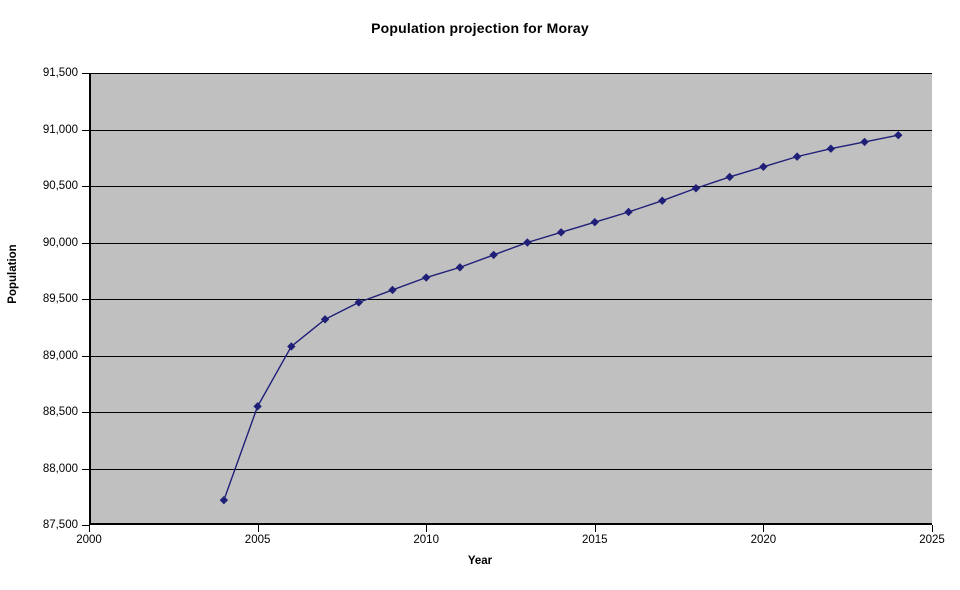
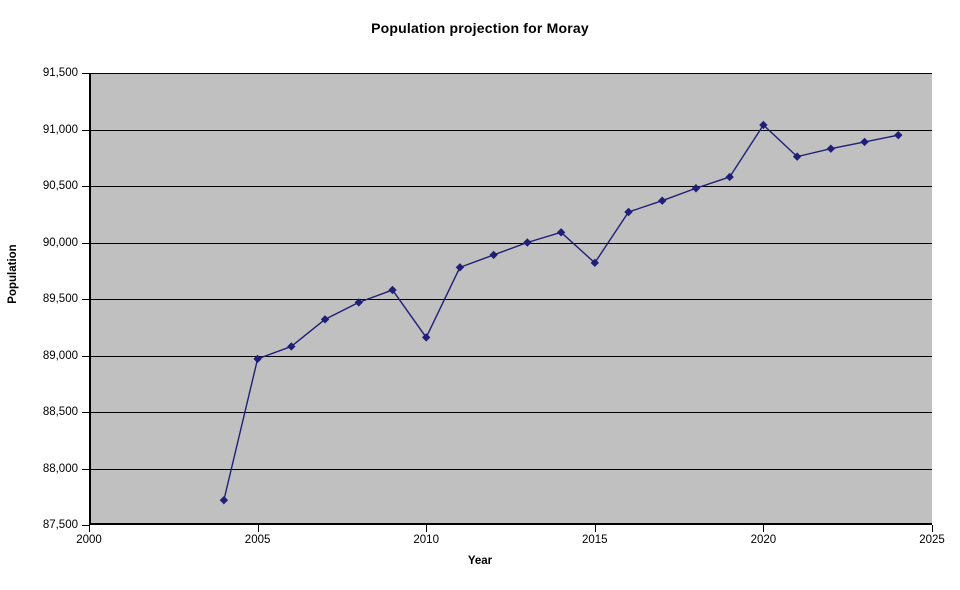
2005: 88550 -> 88970
2010: 89690 -> 89160
2015: 90180 -> 89820
2020: 90670 -> 91040
